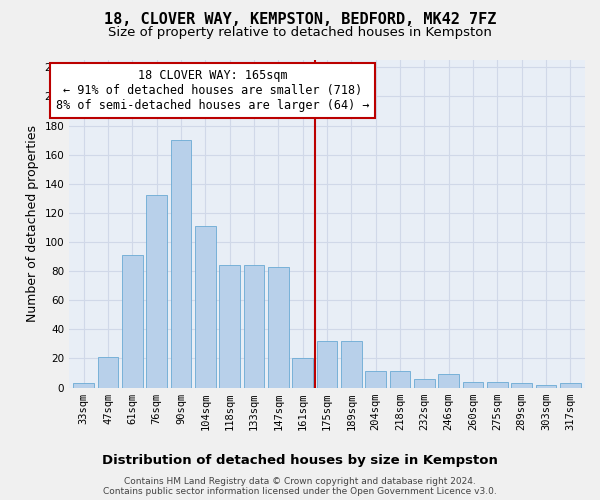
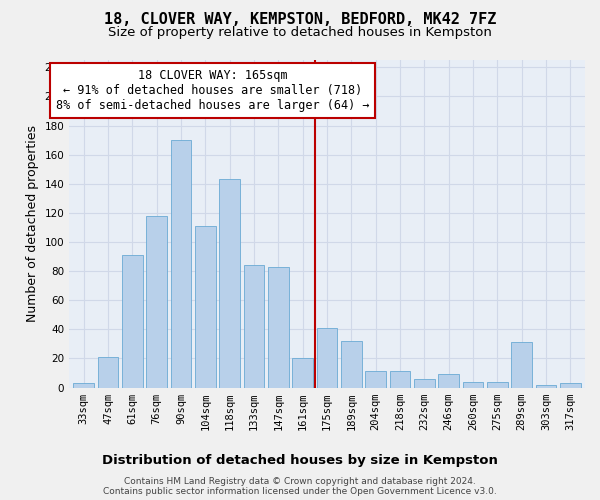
76sqm: 132 -> 118
118sqm: 84 -> 143
175sqm: 32 -> 41
289sqm: 3 -> 31
